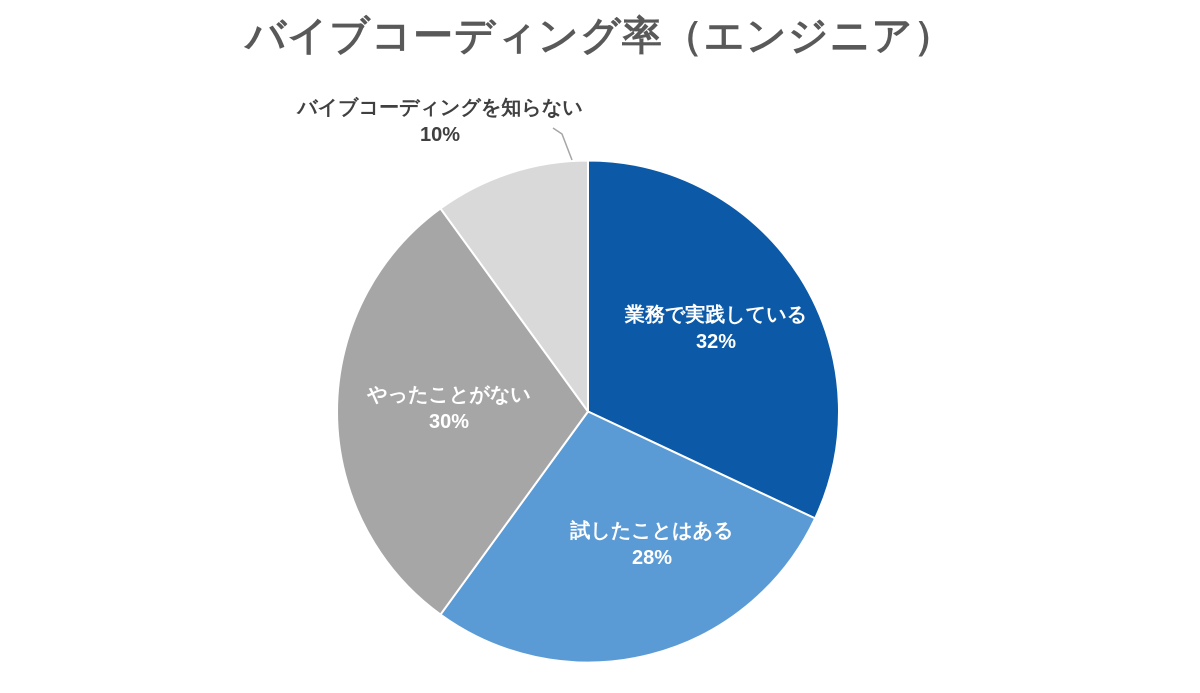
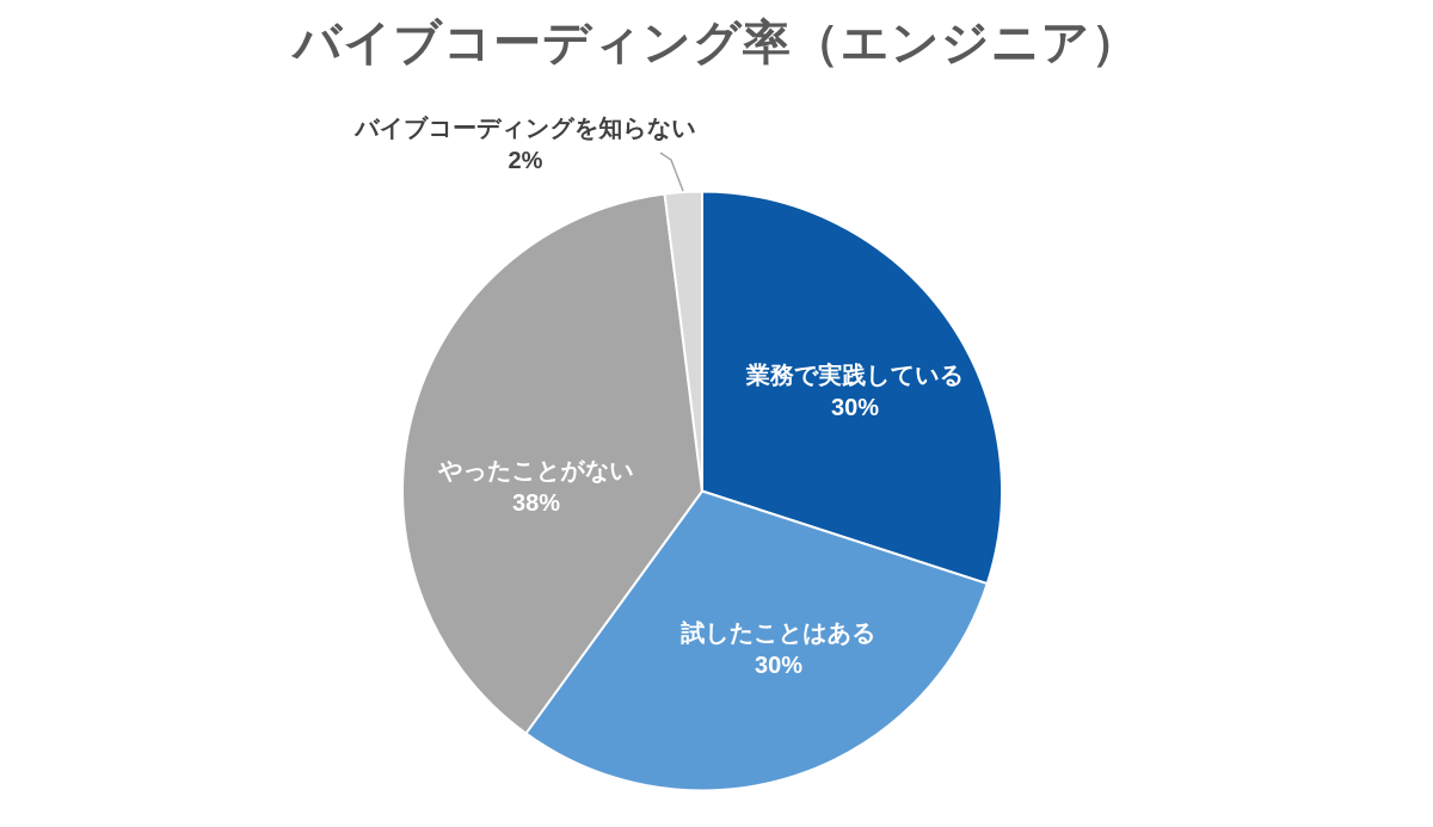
業務で実践している: 32% -> 30%
試したことはある: 28% -> 30%
やったことがない: 30% -> 38%
バイブコーディングを知らない: 10% -> 2%
